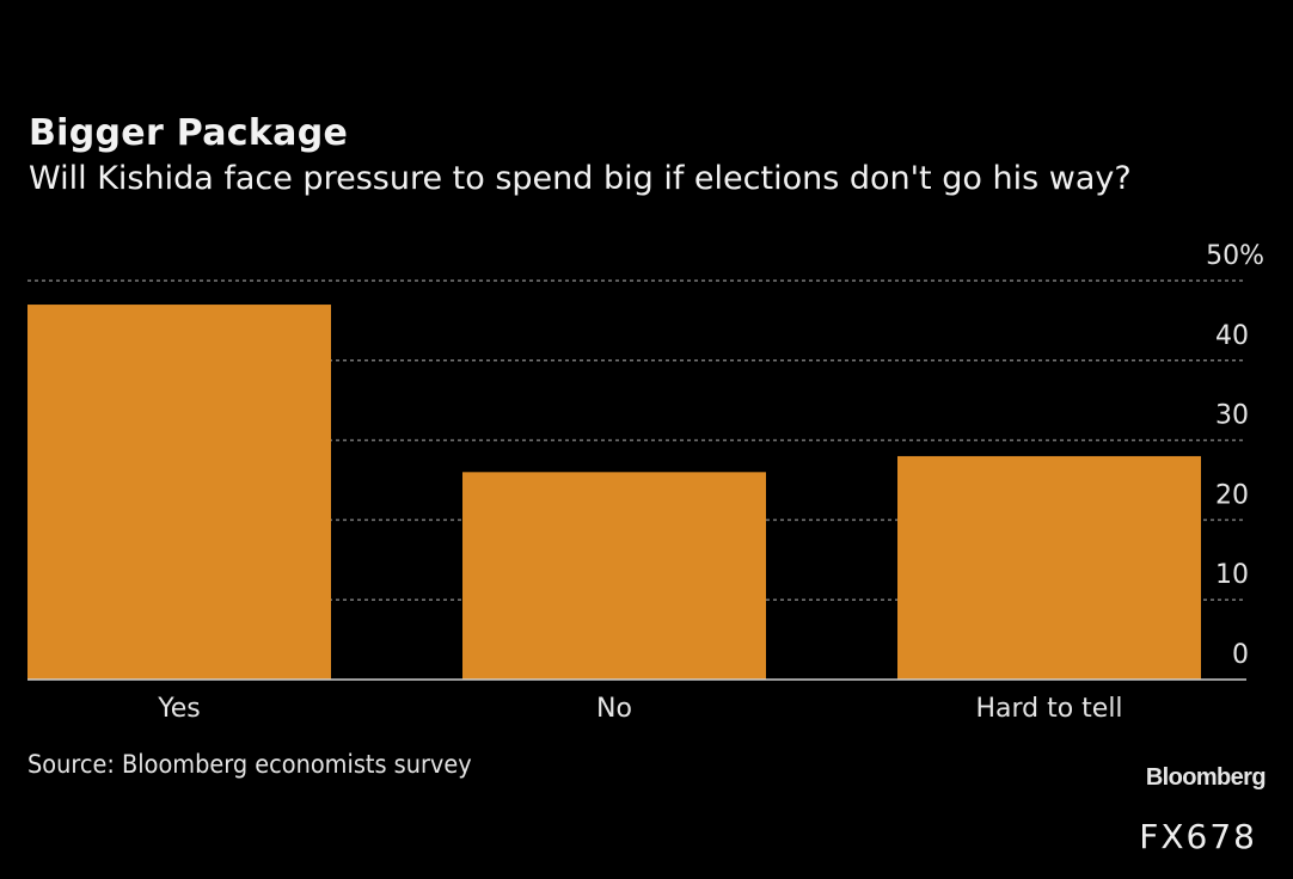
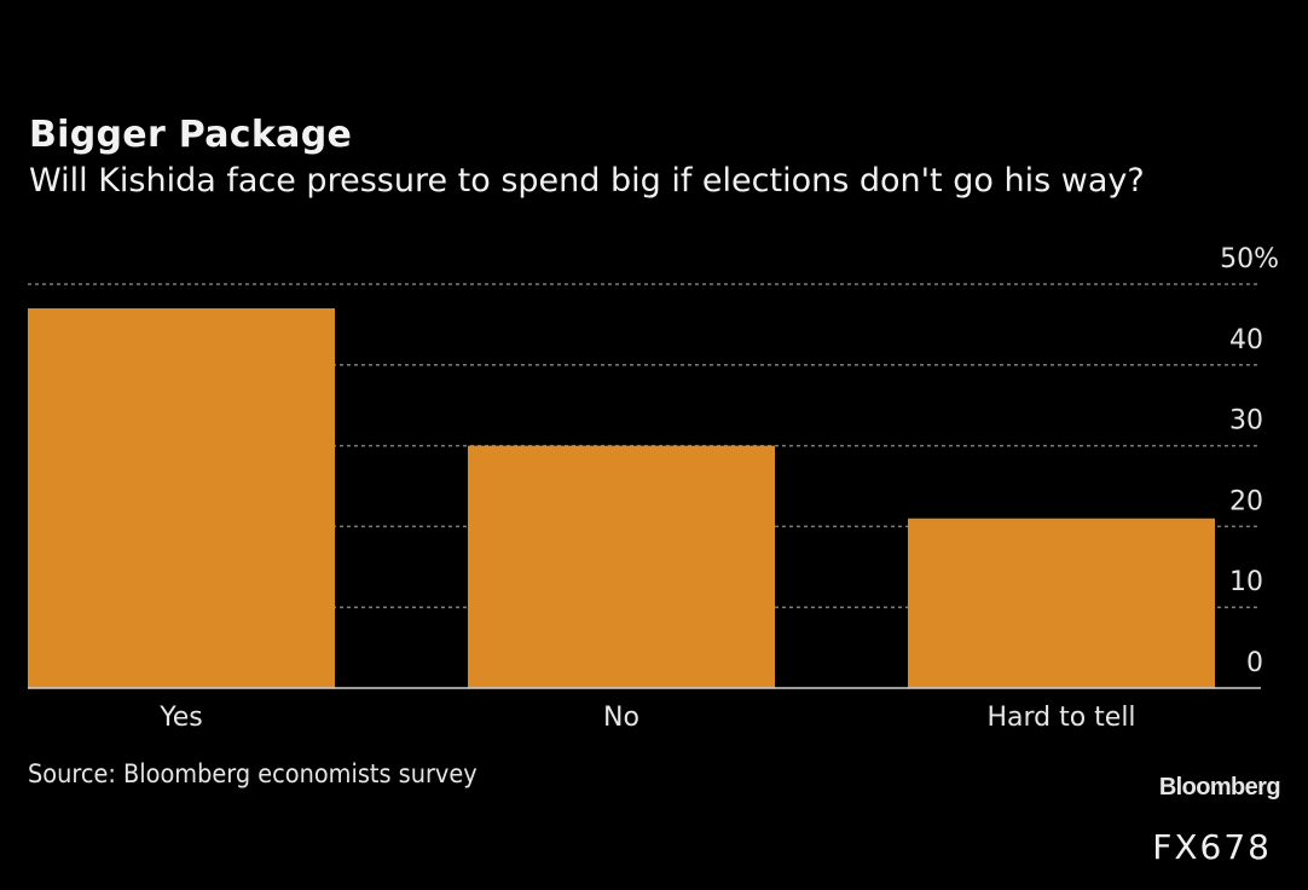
No: 26 -> 30
Hard to tell: 28 -> 21
